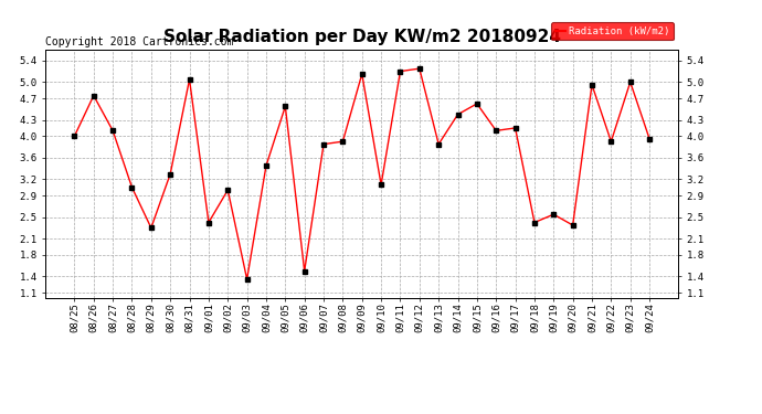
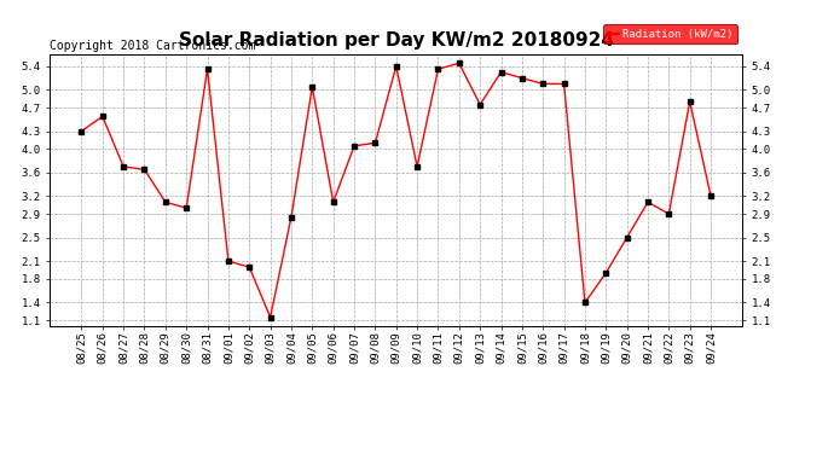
08/25: 4.00 -> 4.30
08/26: 4.75 -> 4.55
08/27: 4.10 -> 3.70
08/28: 3.05 -> 3.65
08/29: 2.30 -> 3.10
08/30: 3.30 -> 3.00
08/31: 5.05 -> 5.35
09/01: 2.40 -> 2.10
09/02: 3.00 -> 2.00
09/03: 1.35 -> 1.15
09/04: 3.45 -> 2.85
09/05: 4.55 -> 5.05
09/06: 1.50 -> 3.10
09/07: 3.85 -> 4.05
09/08: 3.90 -> 4.10
09/09: 5.15 -> 5.40
09/10: 3.10 -> 3.70
09/11: 5.20 -> 5.35
09/12: 5.25 -> 5.45
09/13: 3.85 -> 4.75
09/14: 4.40 -> 5.30
09/15: 4.60 -> 5.20
09/16: 4.10 -> 5.10
09/17: 4.15 -> 5.10
09/18: 2.40 -> 1.40
09/19: 2.55 -> 1.90
09/20: 2.35 -> 2.50
09/21: 4.95 -> 3.10
09/22: 3.90 -> 2.90
09/23: 5.00 -> 4.80
09/24: 3.95 -> 3.20
